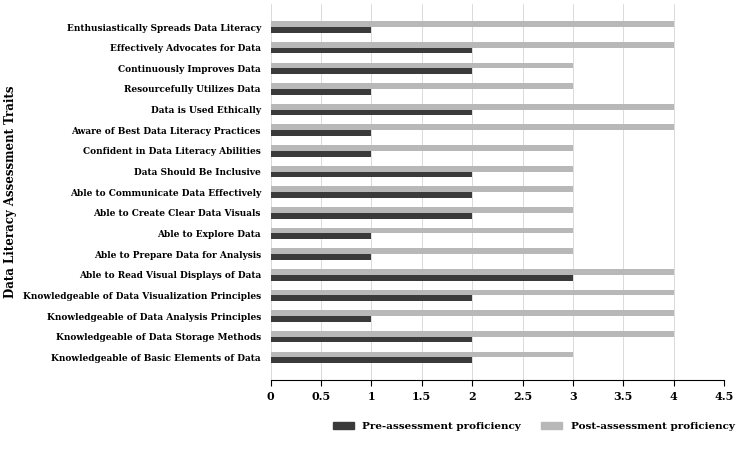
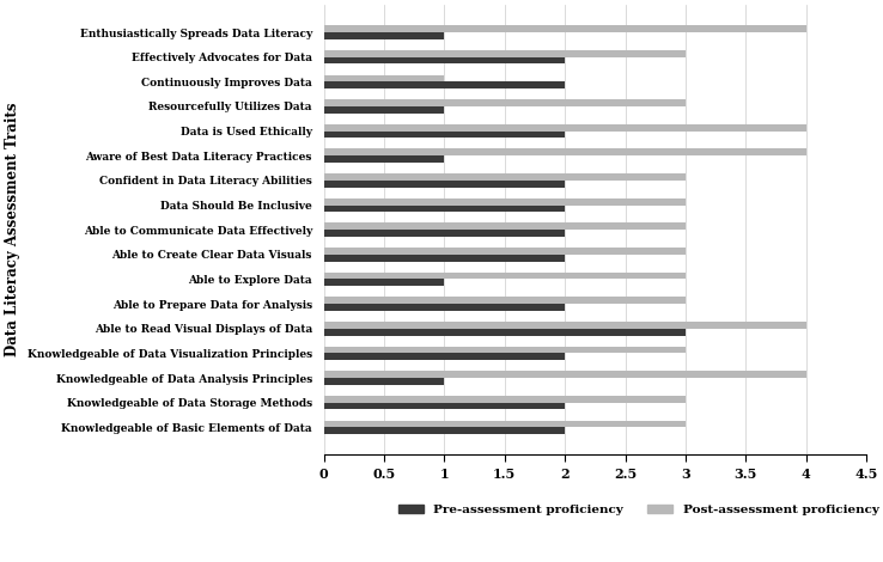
Post-assessment proficiency/Effectively Advocates for Data: 4 -> 3
Post-assessment proficiency/Continuously Improves Data: 3 -> 1
Pre-assessment proficiency/Confident in Data Literacy Abilities: 1 -> 2
Pre-assessment proficiency/Able to Prepare Data for Analysis: 1 -> 2
Post-assessment proficiency/Knowledgeable of Data Visualization Principles: 4 -> 3
Post-assessment proficiency/Knowledgeable of Data Storage Methods: 4 -> 3
